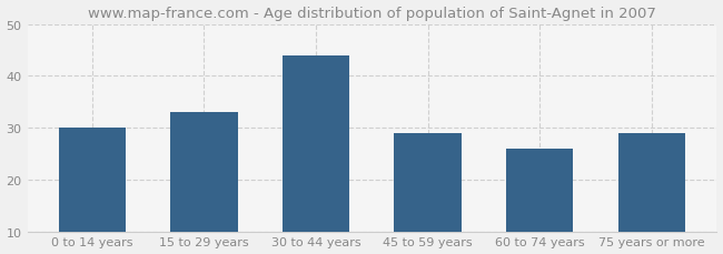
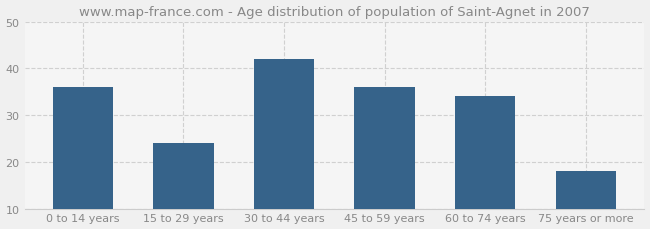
0 to 14 years: 30 -> 36
15 to 29 years: 33 -> 24
30 to 44 years: 44 -> 42
45 to 59 years: 29 -> 36
60 to 74 years: 26 -> 34
75 years or more: 29 -> 18
